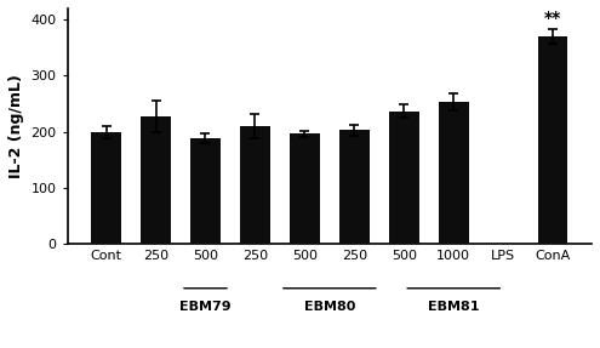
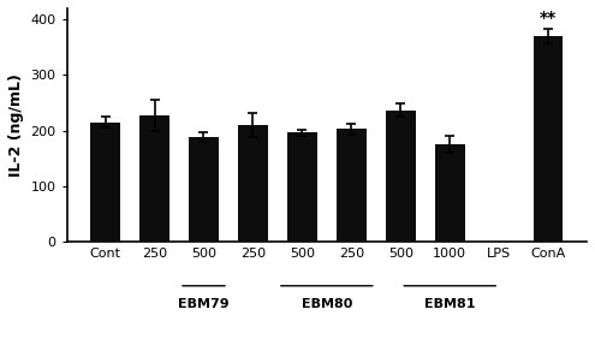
Cont: 199 -> 215
1000: 253 -> 175
